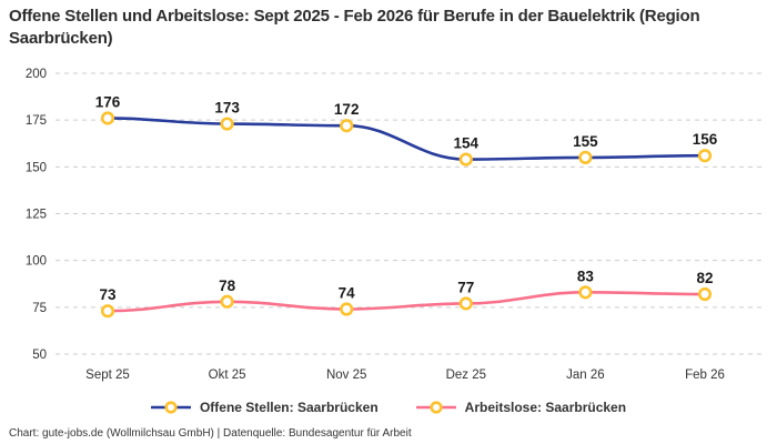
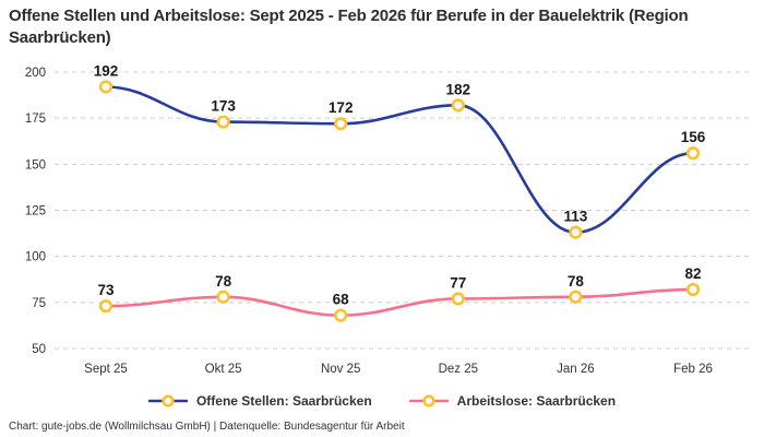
Offene Stellen: Saarbrücken/Sept 25: 176 -> 192
Arbeitslose: Saarbrücken/Nov 25: 74 -> 68
Offene Stellen: Saarbrücken/Dez 25: 154 -> 182
Offene Stellen: Saarbrücken/Jan 26: 155 -> 113
Arbeitslose: Saarbrücken/Jan 26: 83 -> 78
